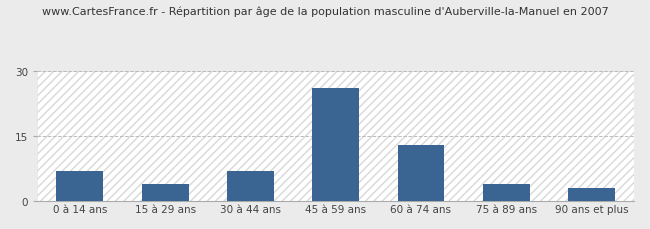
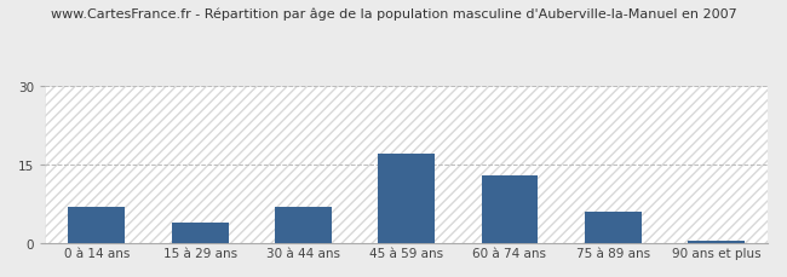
45 à 59 ans: 26.0 -> 17.0
75 à 89 ans: 4.0 -> 6.0
90 ans et plus: 3.0 -> 0.5
